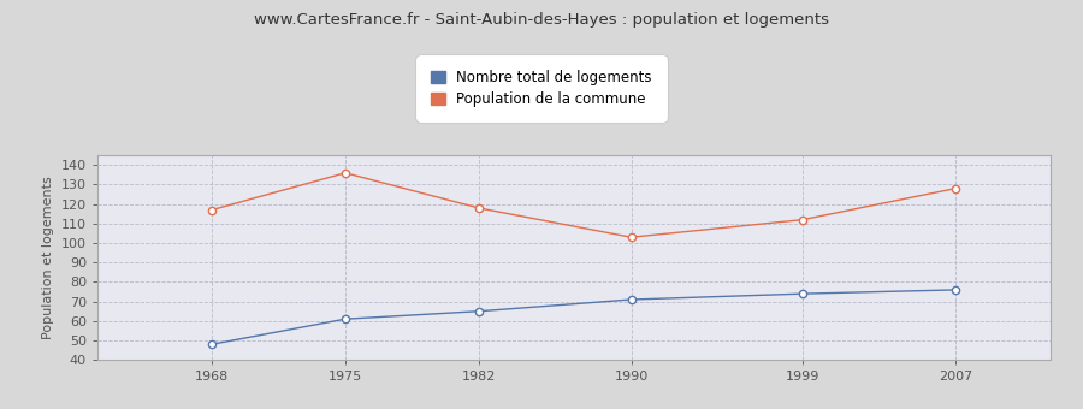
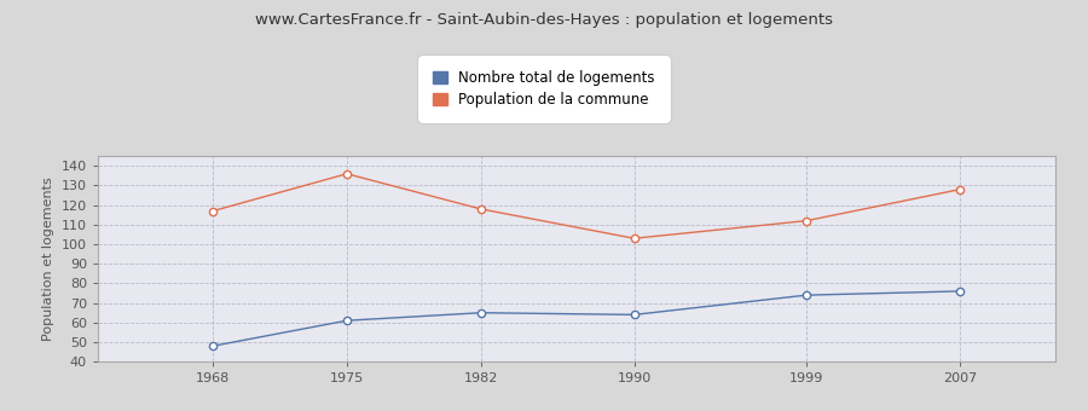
Nombre total de logements/1990: 71 -> 64
